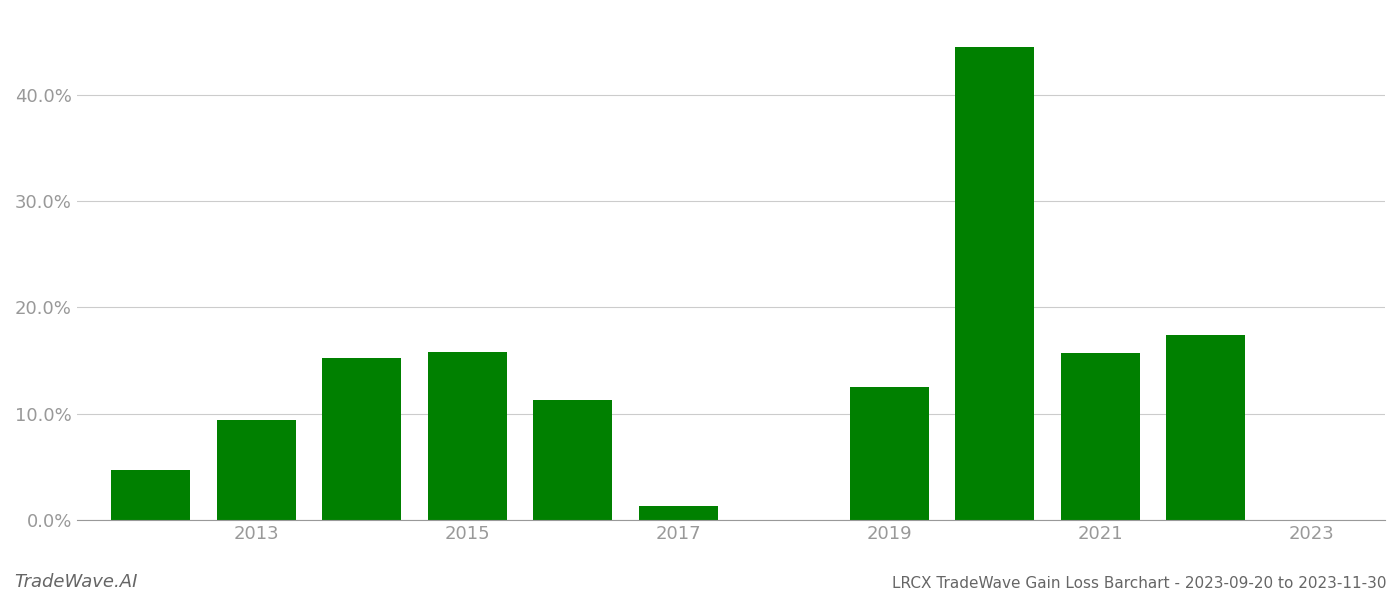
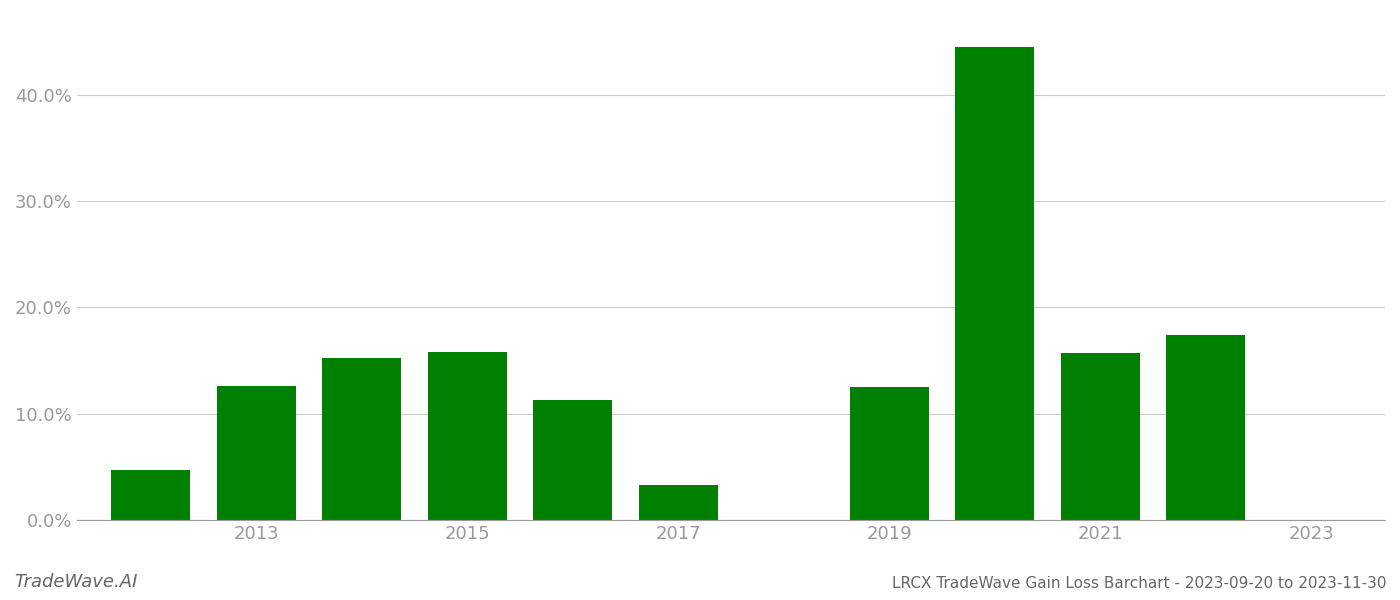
2013: 9.4% -> 12.6%
2017: 1.3% -> 3.3%
